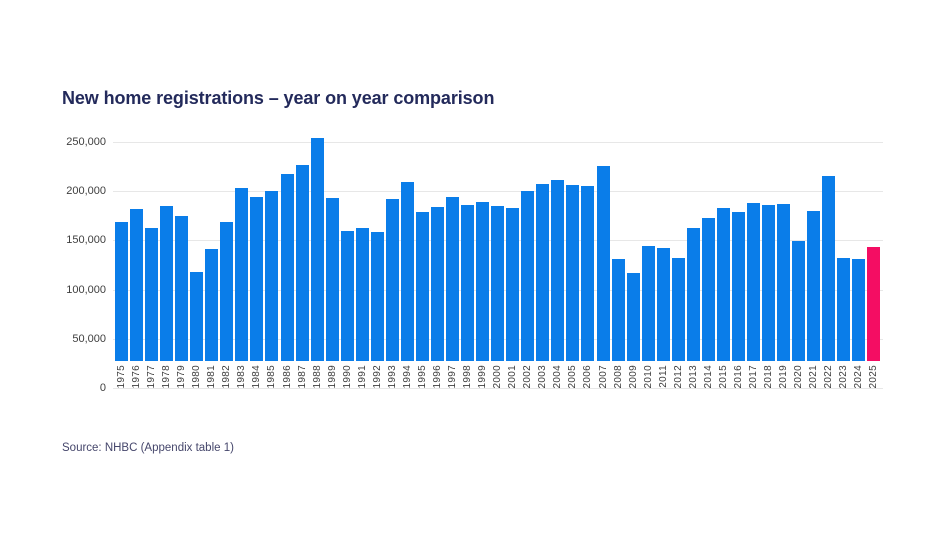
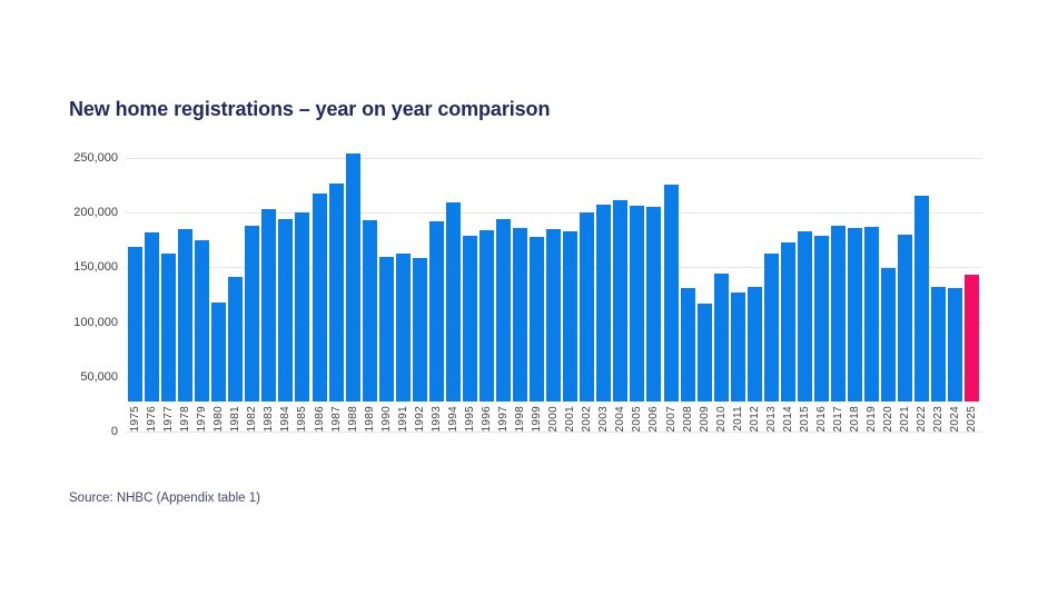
1982: 140000 -> 160000
1999: 160000 -> 150000
2011: 120000 -> 100000
